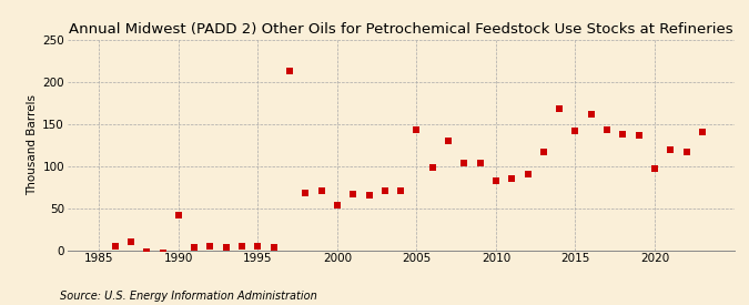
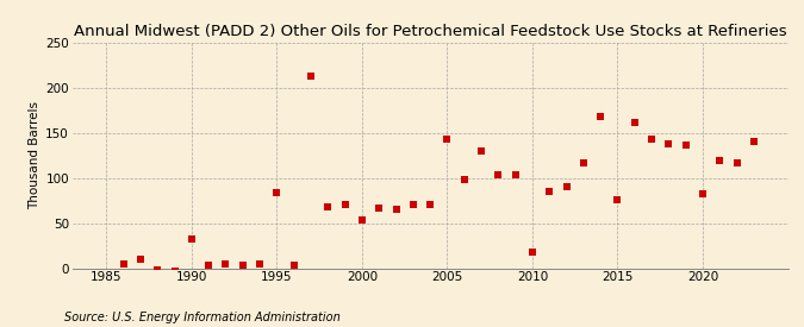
1990: 42 -> 32
1995: 4 -> 84
2010: 82 -> 18
2015: 141 -> 76
2020: 97 -> 82
